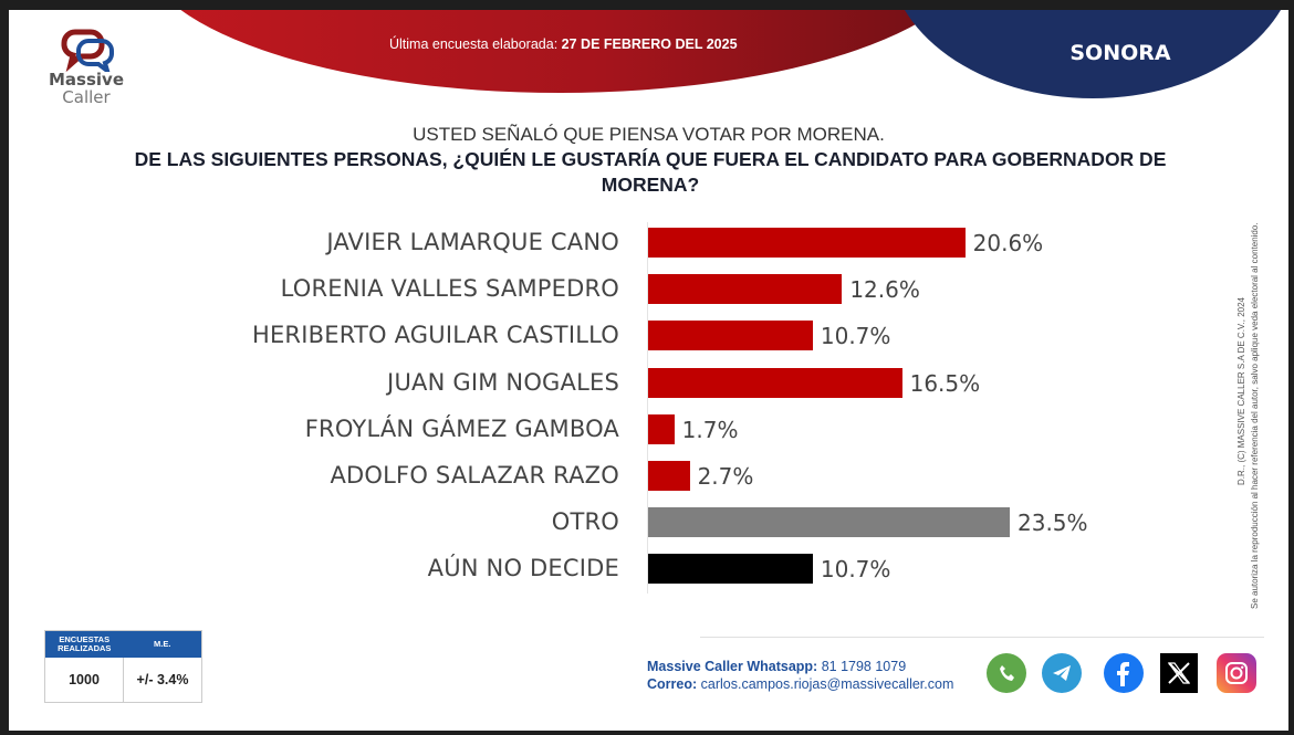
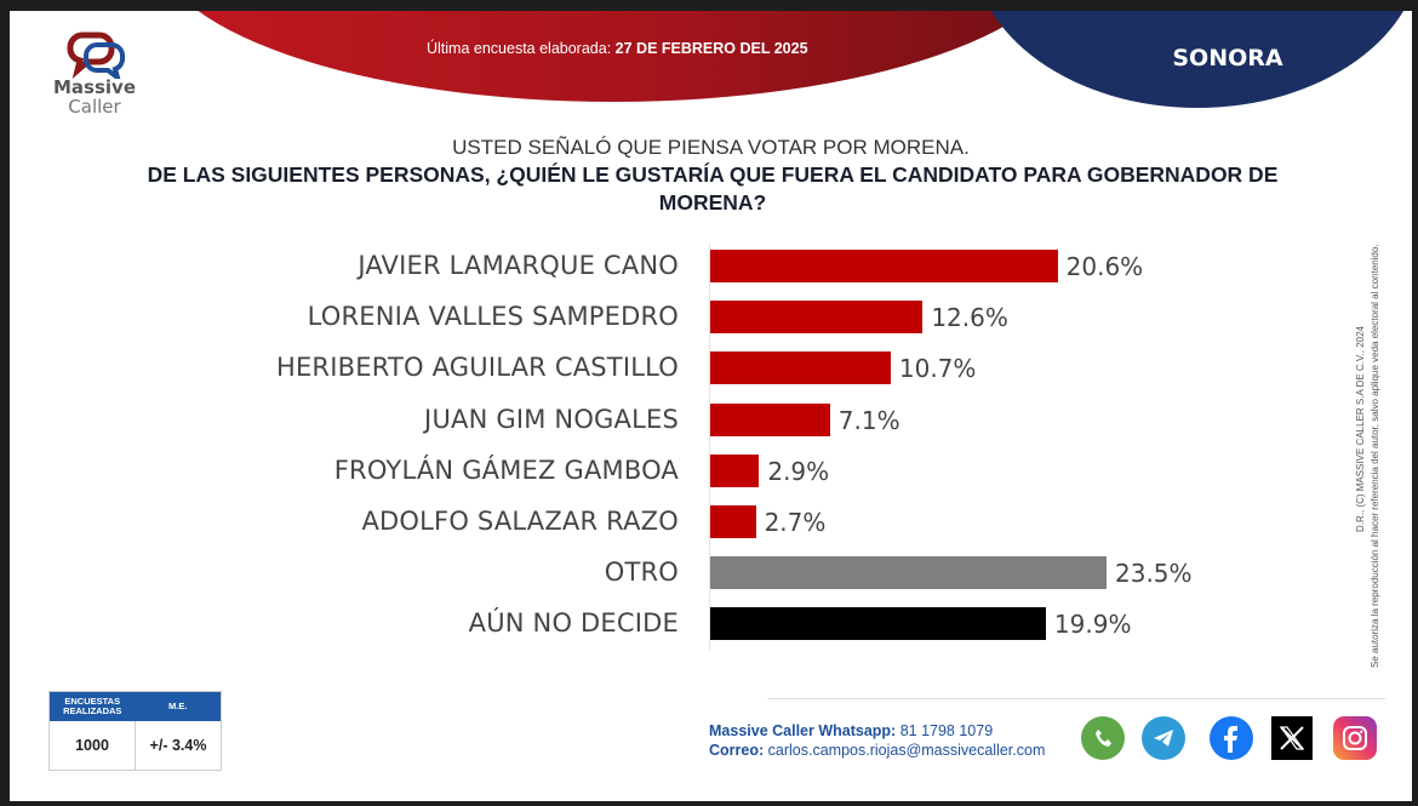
JUAN GIM NOGALES: 16.5% -> 7.1%
FROYLÁN GÁMEZ GAMBOA: 1.7% -> 2.9%
AÚN NO DECIDE: 10.7% -> 19.9%
